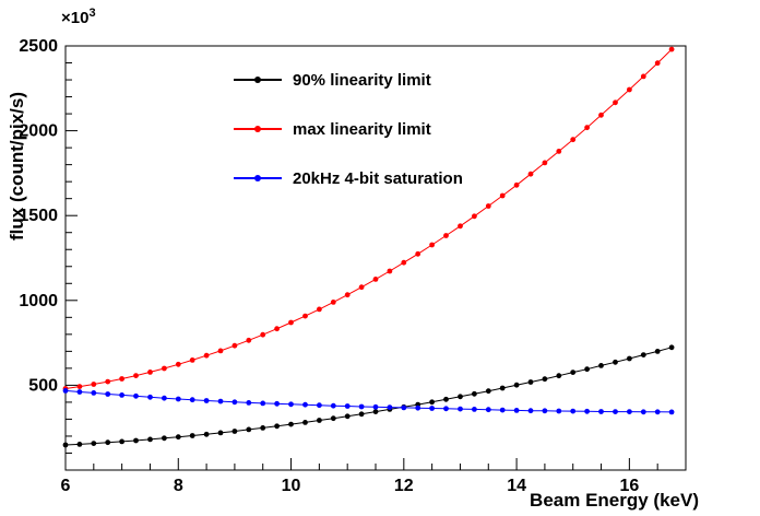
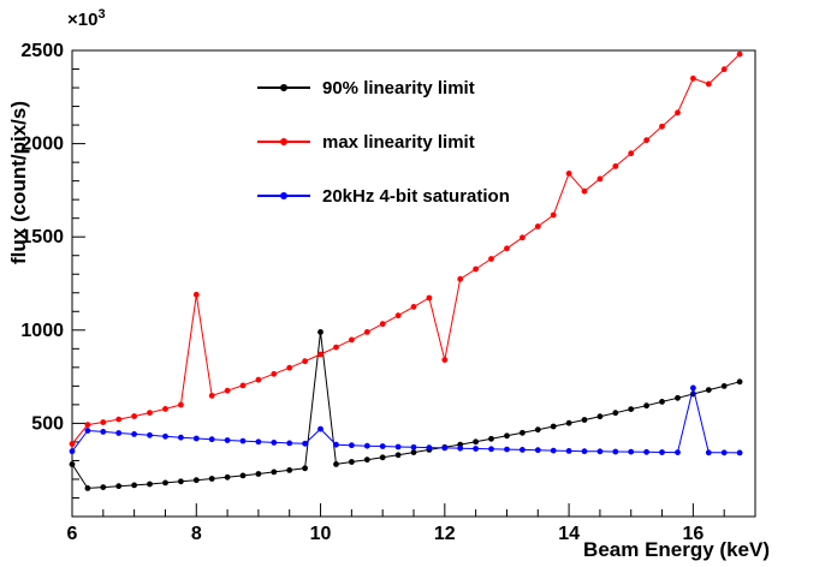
90% linearity limit/6: 150 -> 280
max linearity limit/6: 480 -> 390
20kHz 4-bit saturation/6: 470 -> 350
max linearity limit/8: 620 -> 1190
90% linearity limit/10: 270 -> 990
20kHz 4-bit saturation/10: 390 -> 470
max linearity limit/12: 1220 -> 840
max linearity limit/14: 1680 -> 1840
max linearity limit/16: 2240 -> 2350
20kHz 4-bit saturation/16: 340 -> 690
